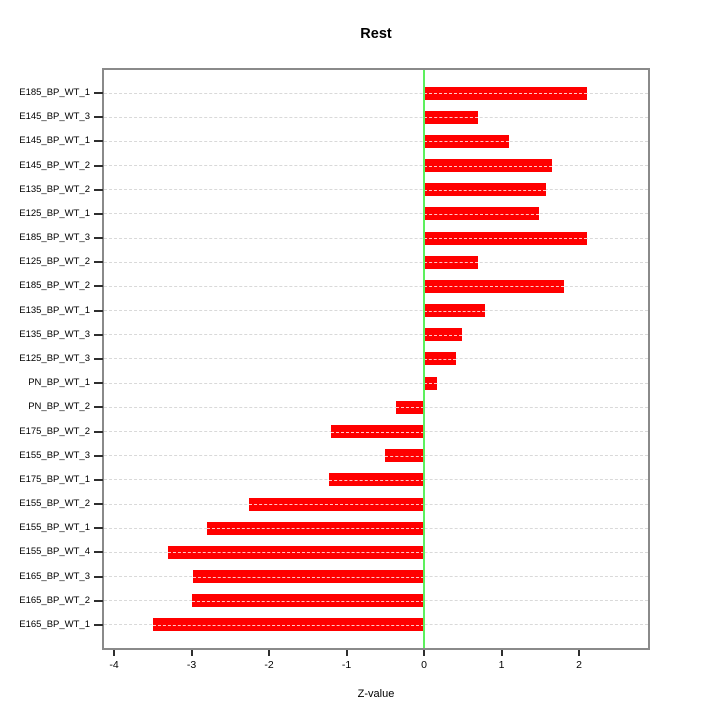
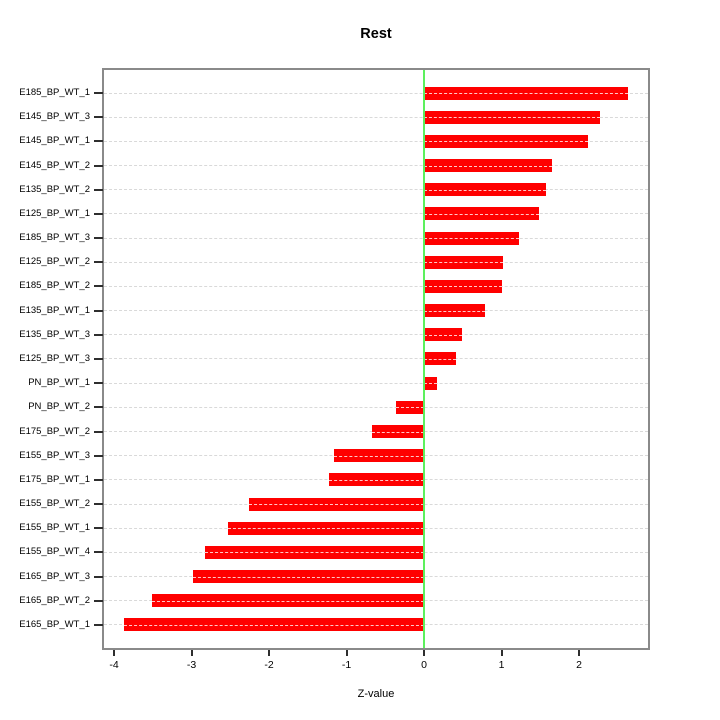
E185_BP_WT_1: 2.1 -> 2.6
E145_BP_WT_3: 0.7 -> 2.3
E145_BP_WT_1: 1.1 -> 2.1
E185_BP_WT_3: 2.1 -> 1.2
E125_BP_WT_2: 0.7 -> 1.0
E185_BP_WT_2: 1.8 -> 1.0
E175_BP_WT_2: -1.2 -> -0.7
E155_BP_WT_3: -0.5 -> -1.2
E155_BP_WT_1: -2.8 -> -2.5
E155_BP_WT_4: -3.3 -> -2.8
E165_BP_WT_2: -3.0 -> -3.5
E165_BP_WT_1: -3.5 -> -3.9
